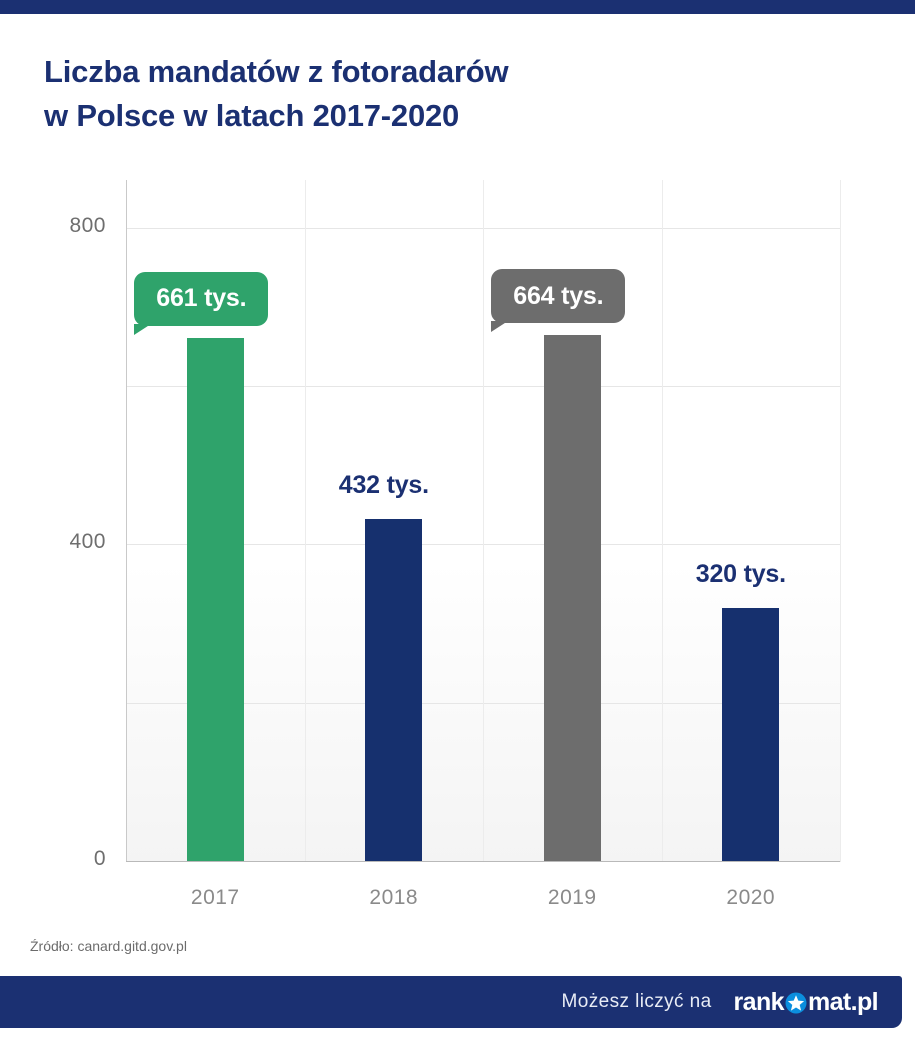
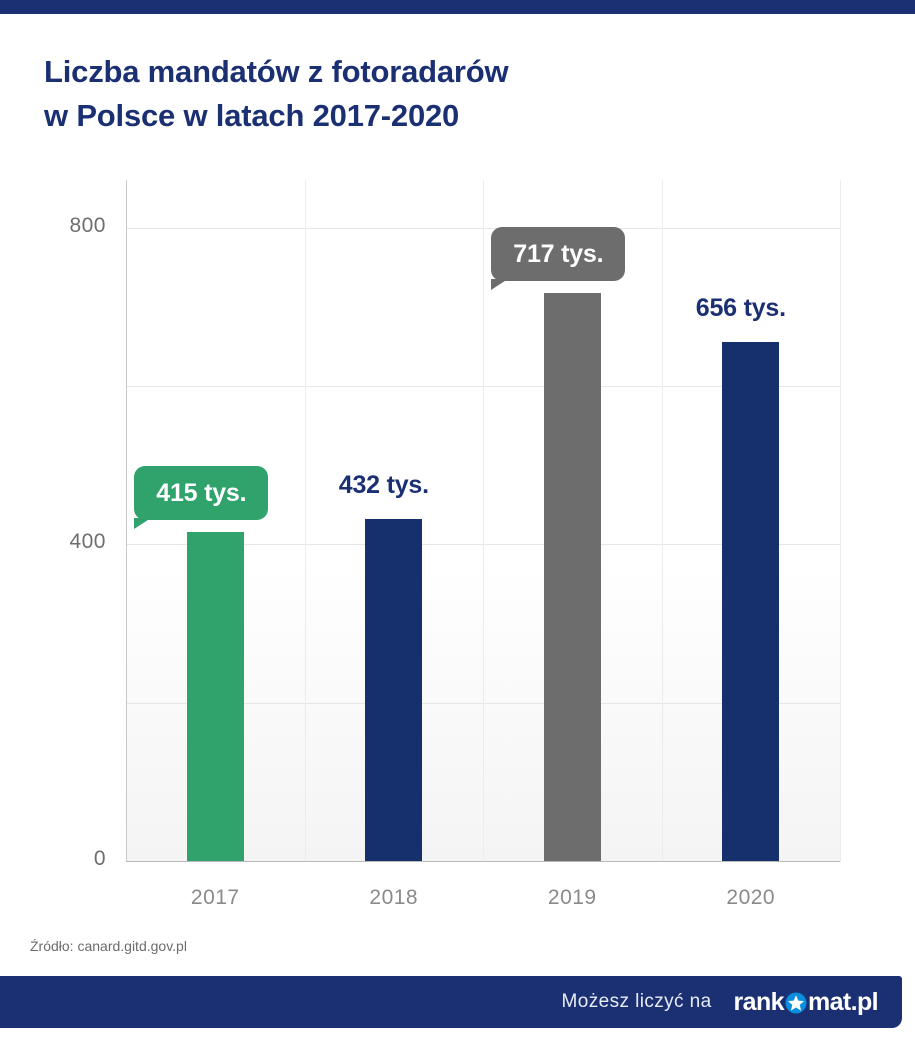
2017: 661 -> 415
2019: 664 -> 717
2020: 320 -> 656
